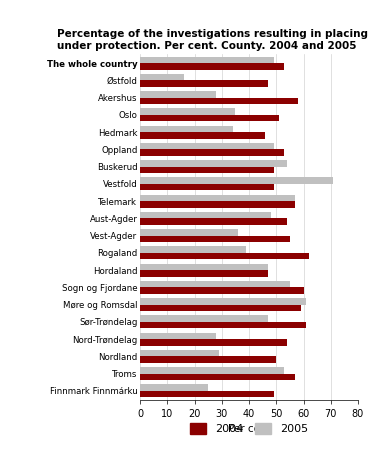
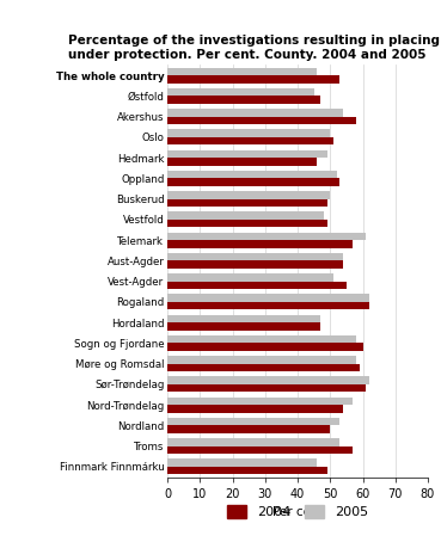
2005/The whole country: 49 -> 46
2005/Østfold: 16 -> 45
2005/Akershus: 28 -> 54
2005/Oslo: 35 -> 50
2005/Hedmark: 34 -> 49
2005/Oppland: 49 -> 52
2005/Buskerud: 54 -> 50
2005/Vestfold: 71 -> 48
2005/Telemark: 57 -> 61
2005/Aust-Agder: 48 -> 54
2005/Vest-Agder: 36 -> 51
2005/Rogaland: 39 -> 62
2005/Sogn og Fjordane: 55 -> 58
2005/Møre og Romsdal: 61 -> 58
2005/Sør-Trøndelag: 47 -> 62
2005/Nord-Trøndelag: 28 -> 57
2005/Nordland: 29 -> 53
2005/Finnmark Finnmárku: 25 -> 46
